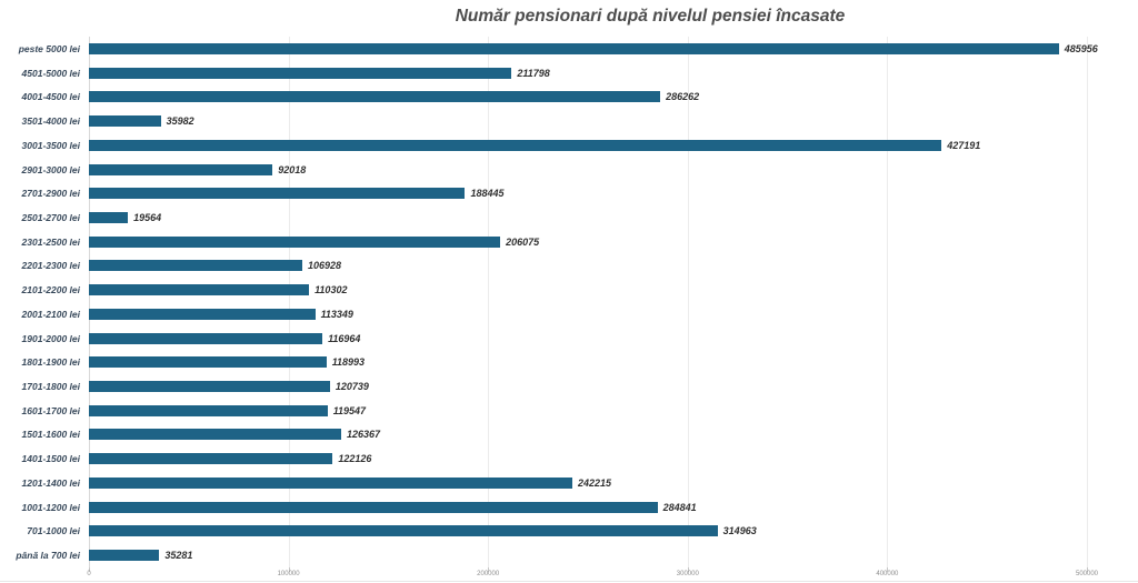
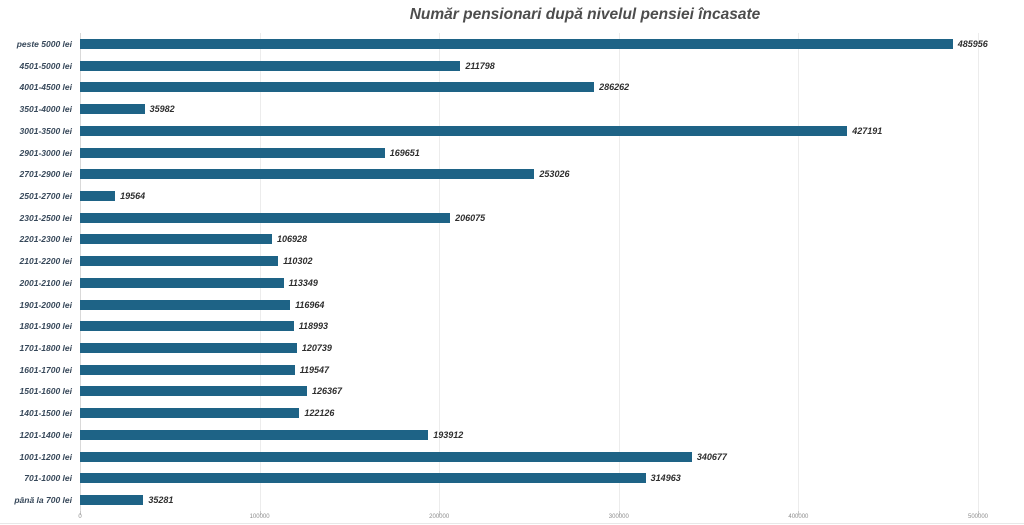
2901-3000 lei: 92018 -> 169651
2701-2900 lei: 188445 -> 253026
1201-1400 lei: 242215 -> 193912
1001-1200 lei: 284841 -> 340677
